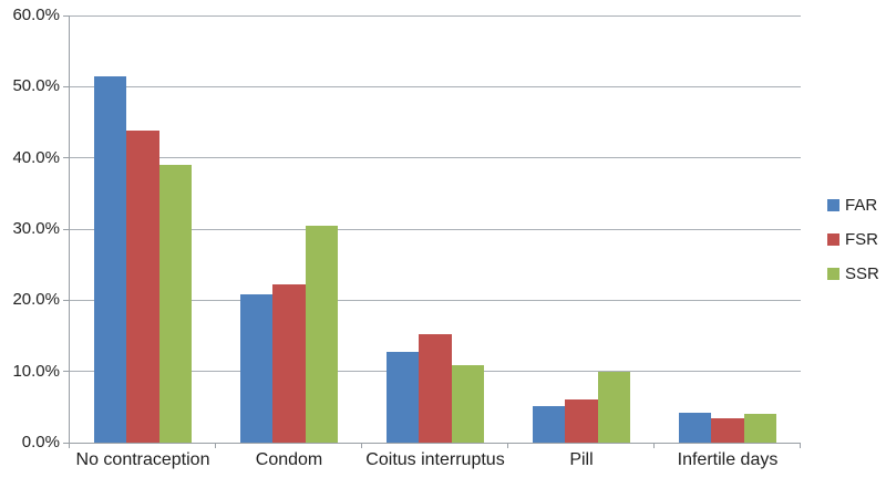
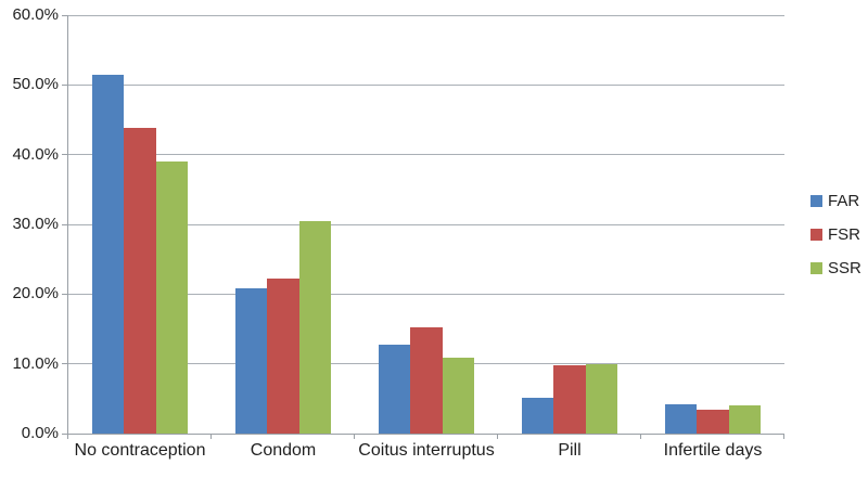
FSR/Pill: 6% -> 10%
